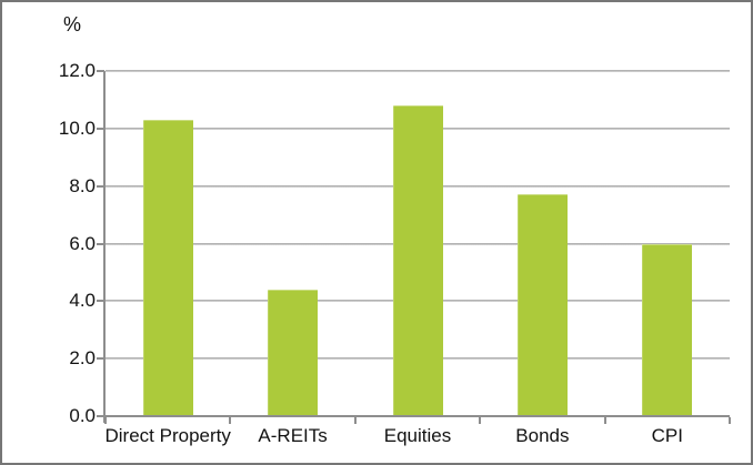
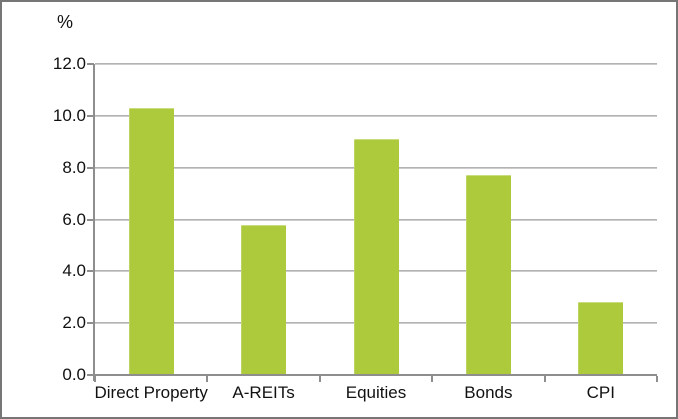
A-REITs: 4.4 -> 5.8
Equities: 10.8 -> 9.1
CPI: 6.0 -> 2.8
